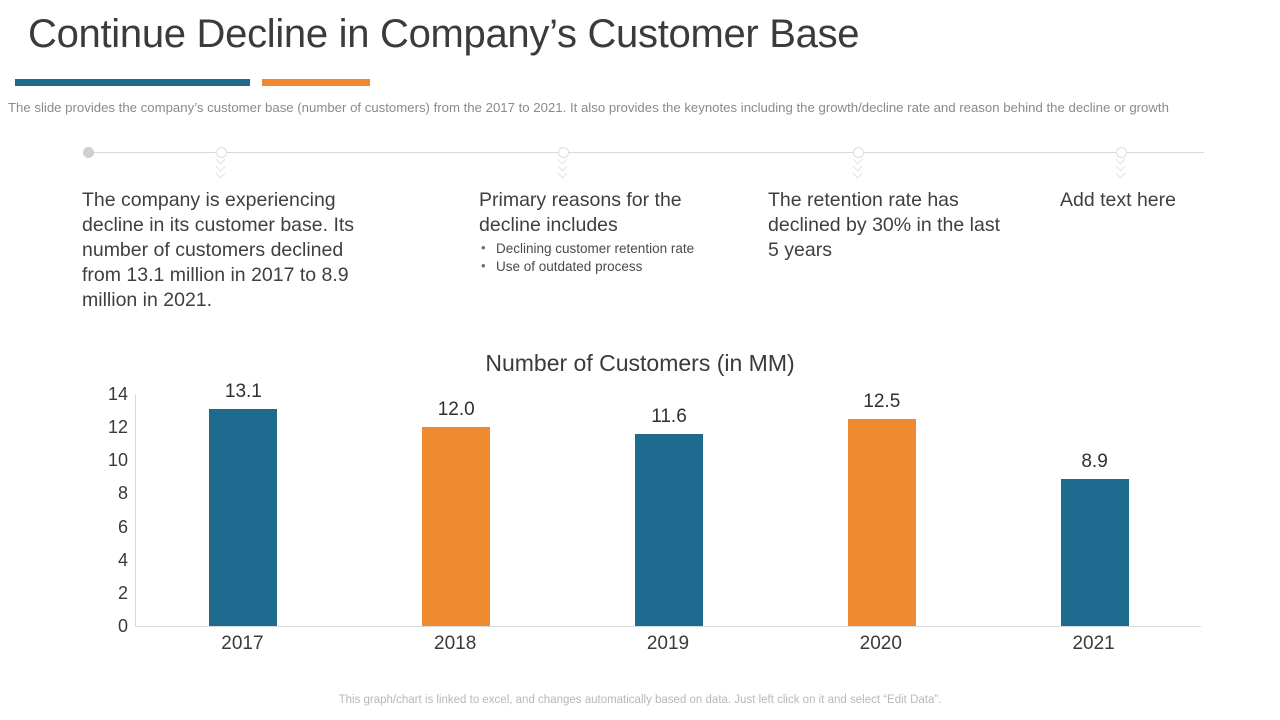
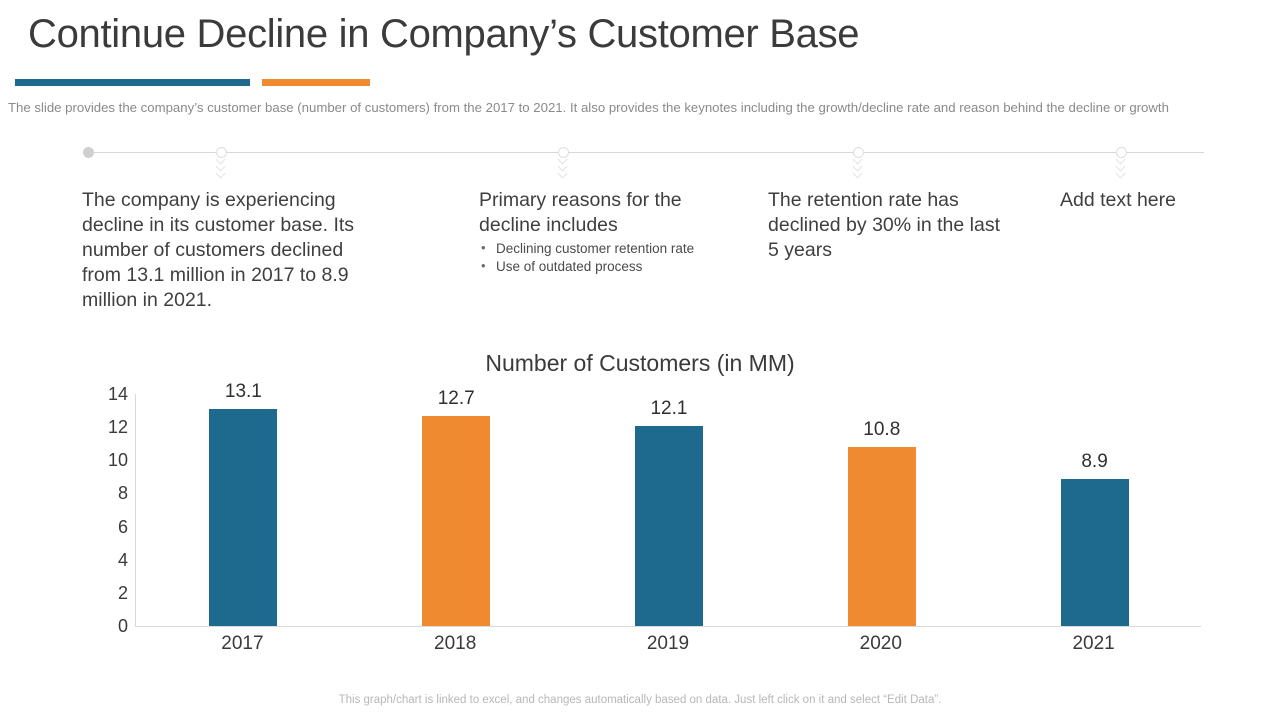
2018: 12.0 -> 12.7
2019: 11.6 -> 12.1
2020: 12.5 -> 10.8
